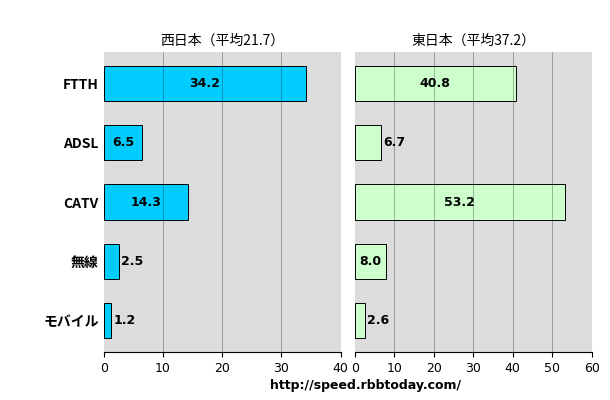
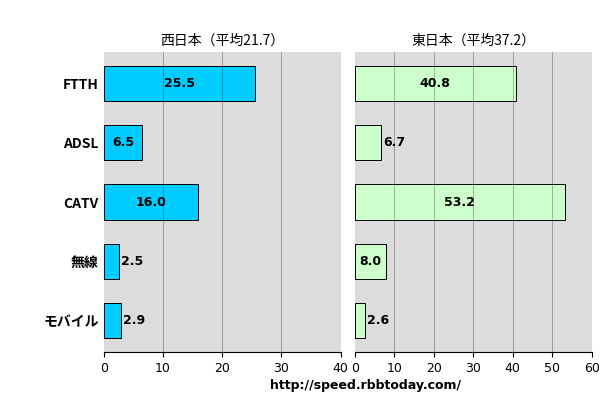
西日本（平均21.7）/FTTH: 34.2 -> 25.5
西日本（平均21.7）/CATV: 14.3 -> 16.0
西日本（平均21.7）/モバイル: 1.2 -> 2.9
